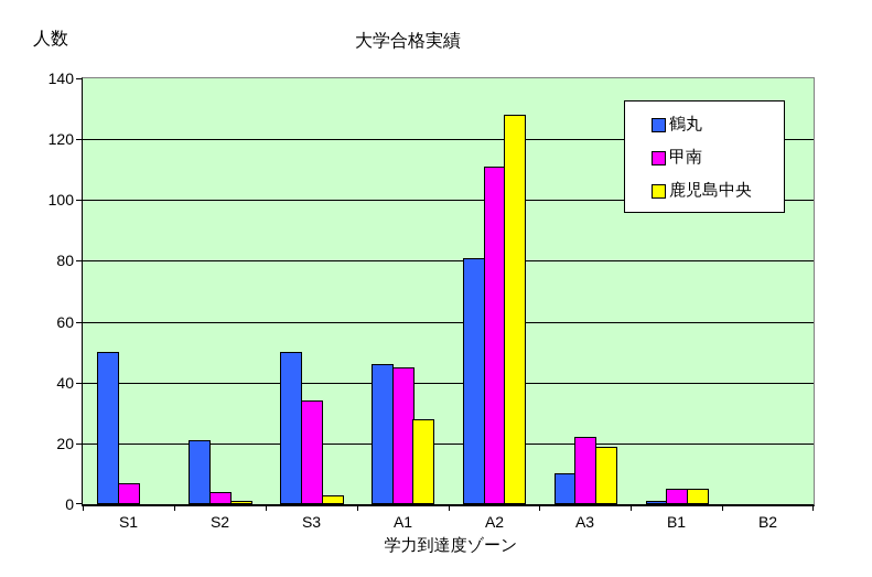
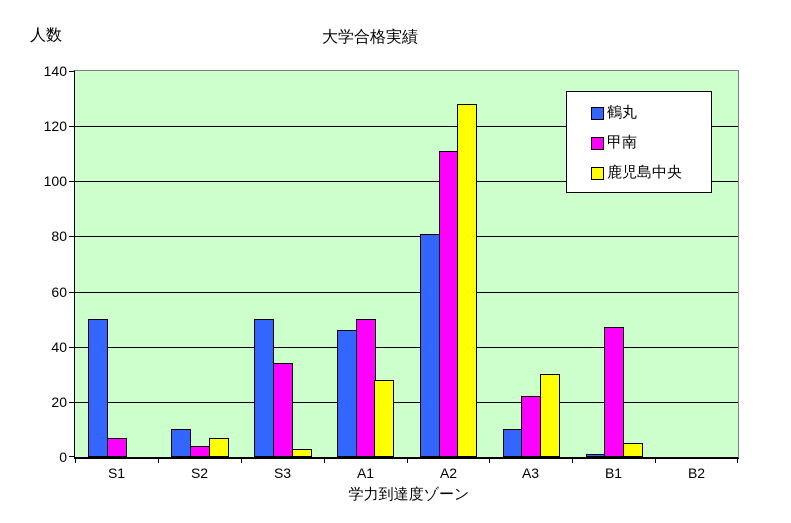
鶴丸/S2: 21 -> 10
鹿児島中央/S2: 1 -> 7
甲南/A1: 45 -> 50
鹿児島中央/A3: 19 -> 30
甲南/B1: 5 -> 47
